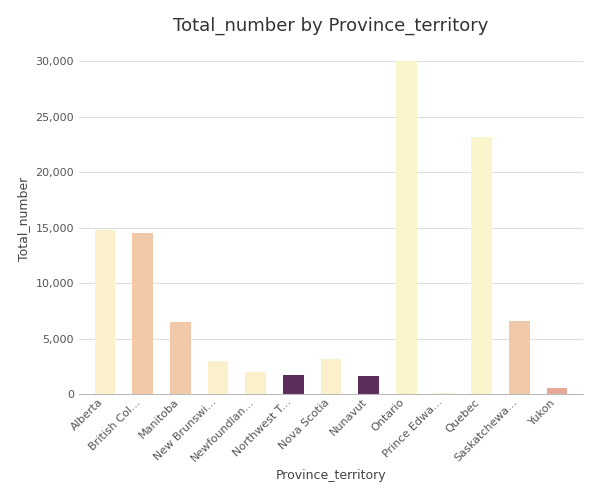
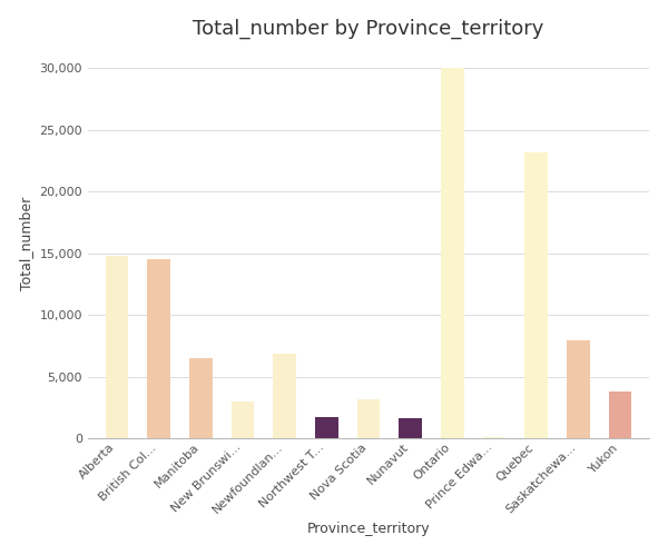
Newfoundlan...: 2,000 -> 6,900
Saskatchewa...: 6,600 -> 7,900
Yukon: 600 -> 3,800
